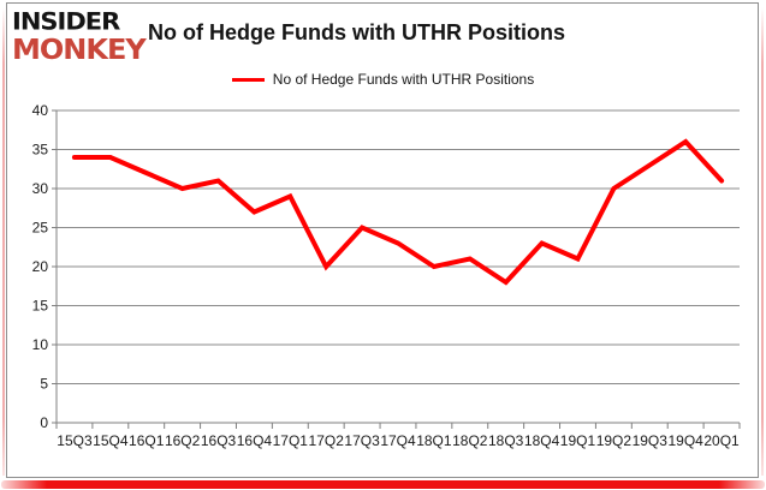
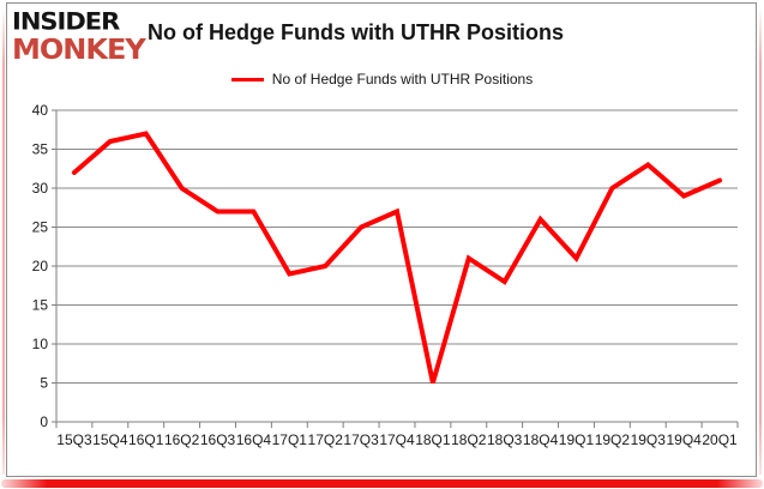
15Q3: 34 -> 32
15Q4: 34 -> 36
16Q1: 32 -> 37
16Q3: 31 -> 27
17Q1: 29 -> 19
17Q4: 23 -> 27
18Q1: 20 -> 5
18Q4: 23 -> 26
19Q4: 36 -> 29
